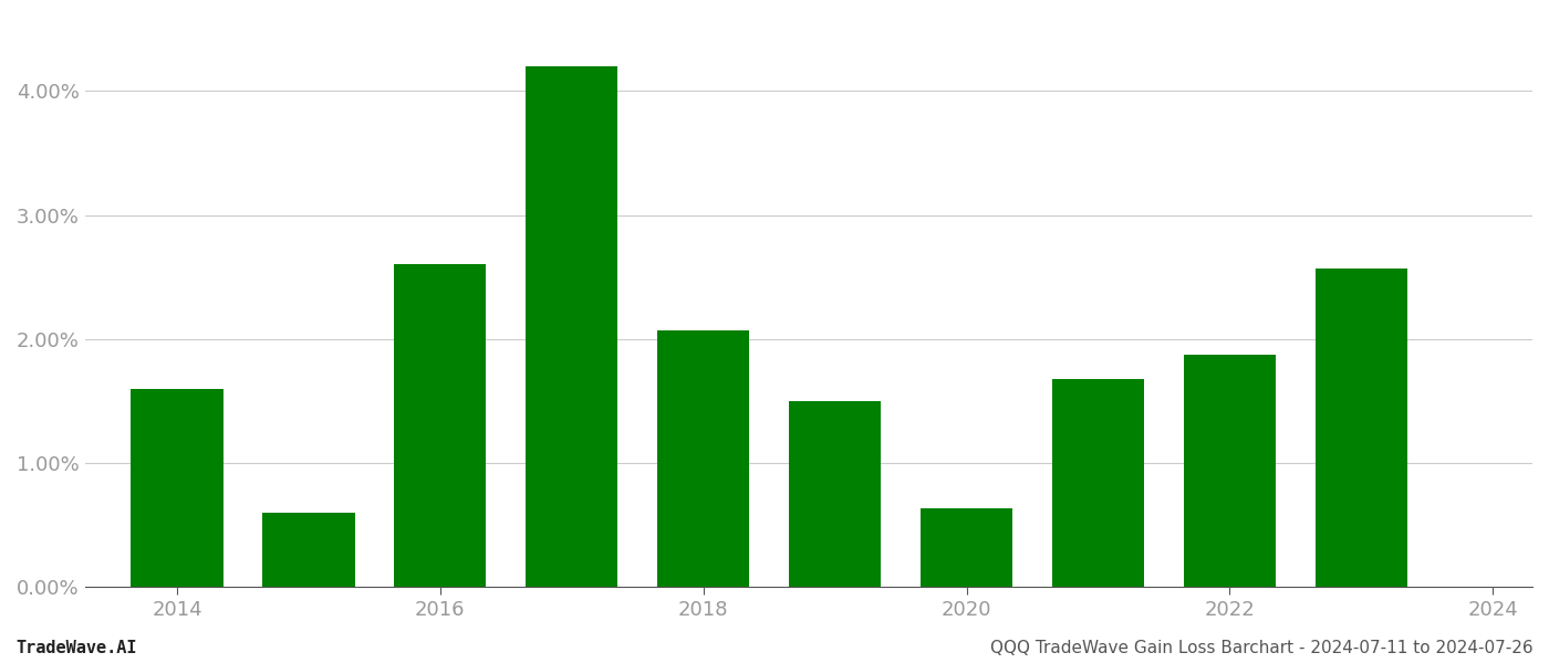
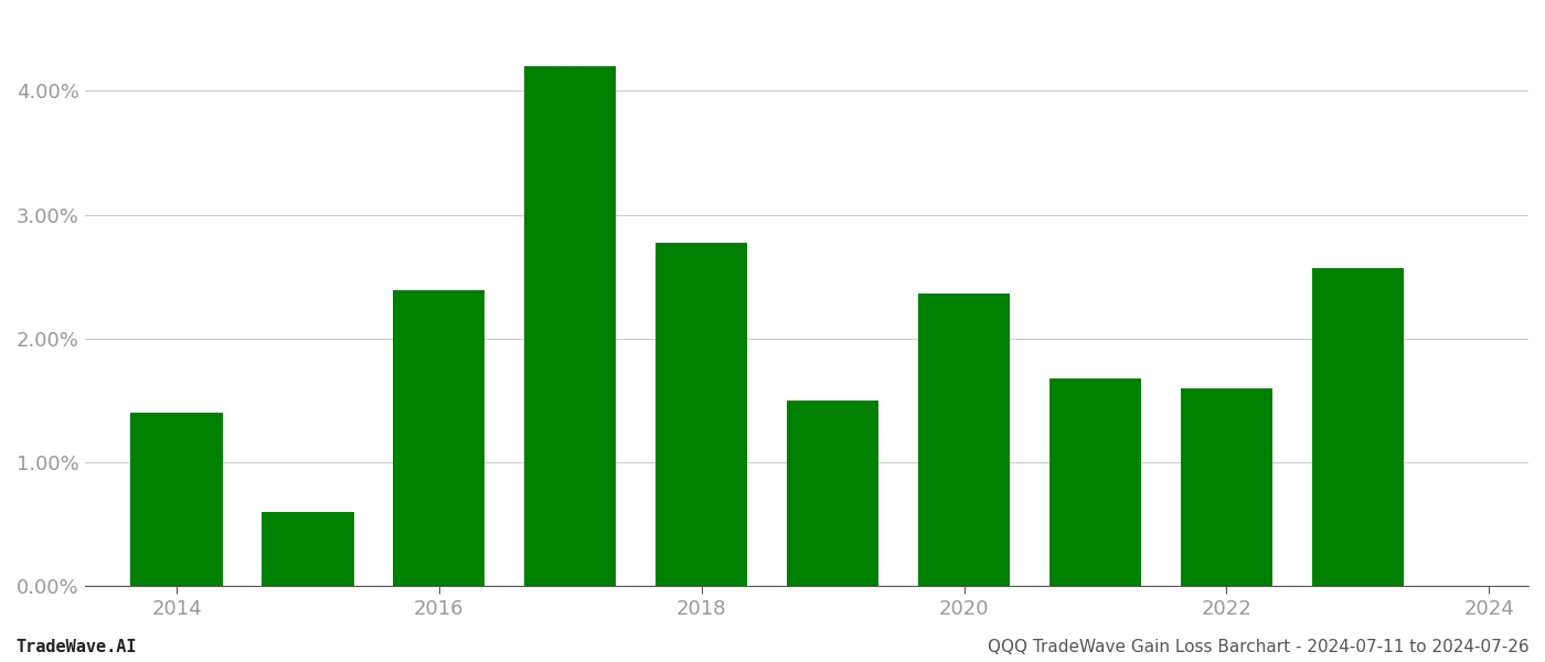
2014: 1.60% -> 1.40%
2016: 2.60% -> 2.39%
2018: 2.07% -> 2.77%
2020: 0.63% -> 2.36%
2022: 1.87% -> 1.60%
